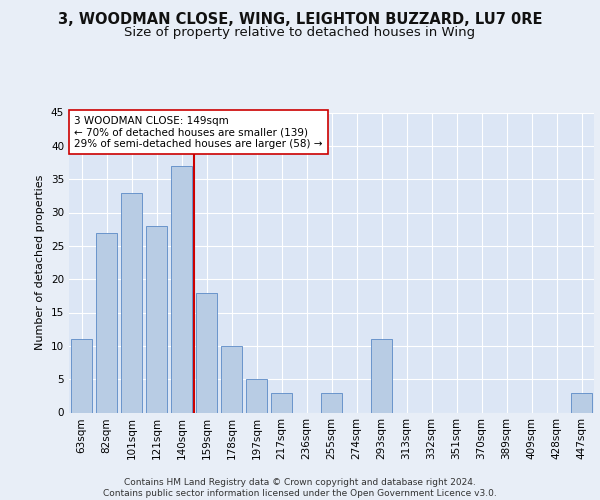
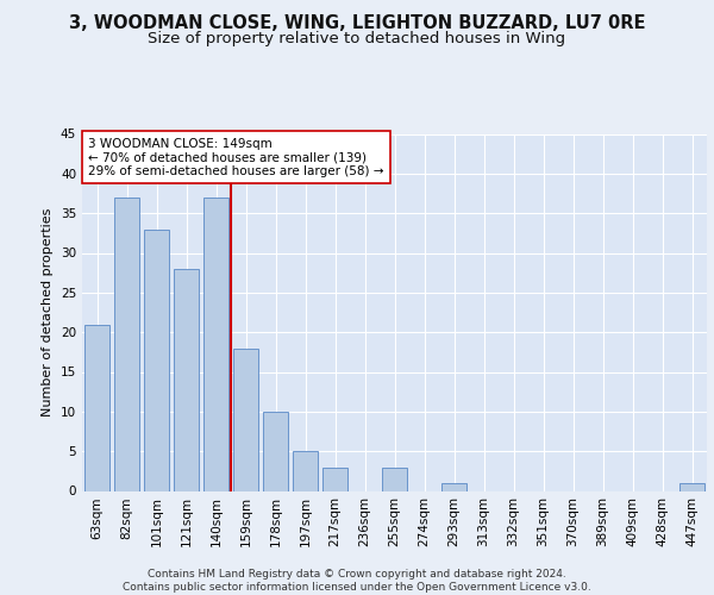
63sqm: 11 -> 21
82sqm: 27 -> 37
293sqm: 11 -> 1
447sqm: 3 -> 1
